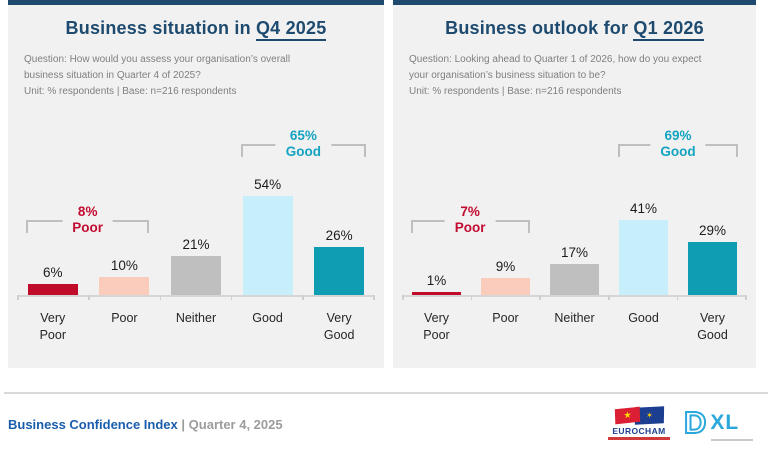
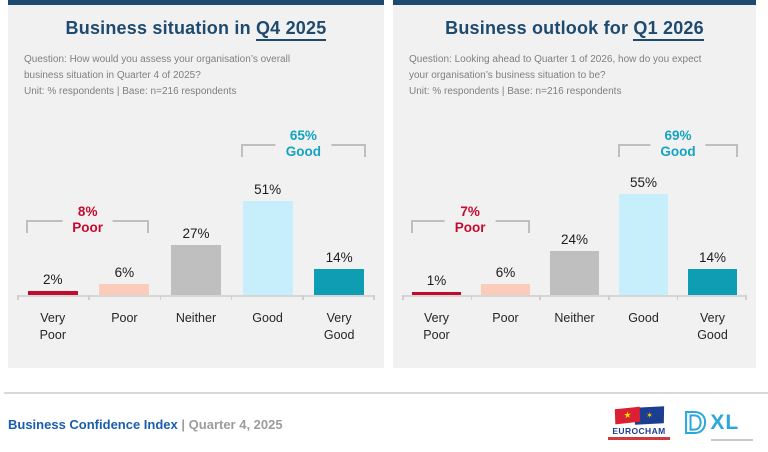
Business situation in Q4 2025/Very Poor: 6% -> 2%
Business situation in Q4 2025/Poor: 10% -> 6%
Business situation in Q4 2025/Neither: 21% -> 27%
Business situation in Q4 2025/Good: 54% -> 51%
Business situation in Q4 2025/Very Good: 26% -> 14%
Business outlook for Q1 2026/Poor: 9% -> 6%
Business outlook for Q1 2026/Neither: 17% -> 24%
Business outlook for Q1 2026/Good: 41% -> 55%
Business outlook for Q1 2026/Very Good: 29% -> 14%
